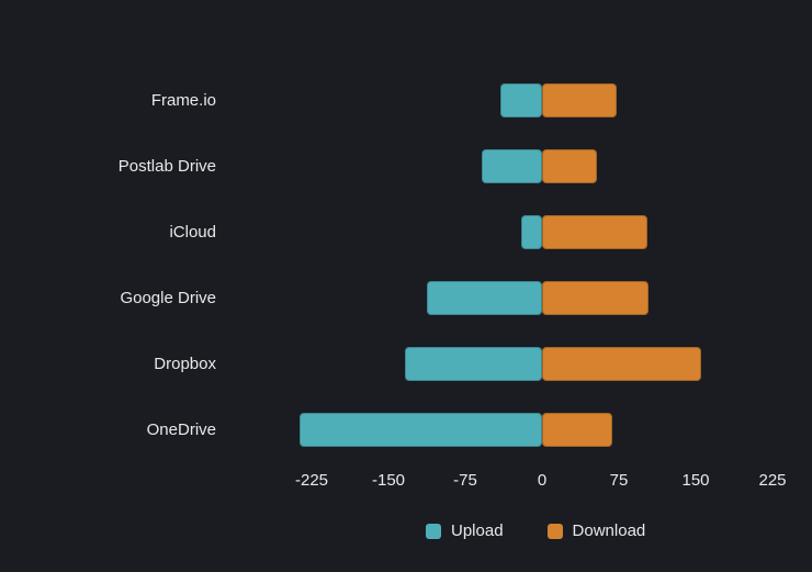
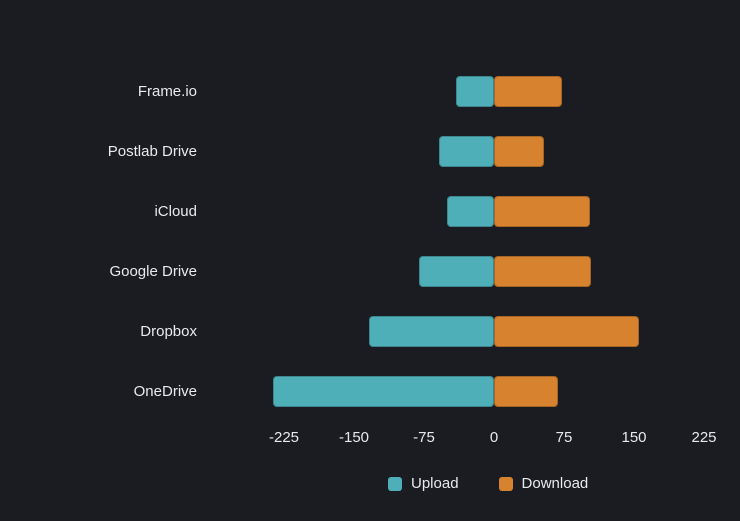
Upload/iCloud: -20 -> -50
Upload/Google Drive: -110 -> -80
